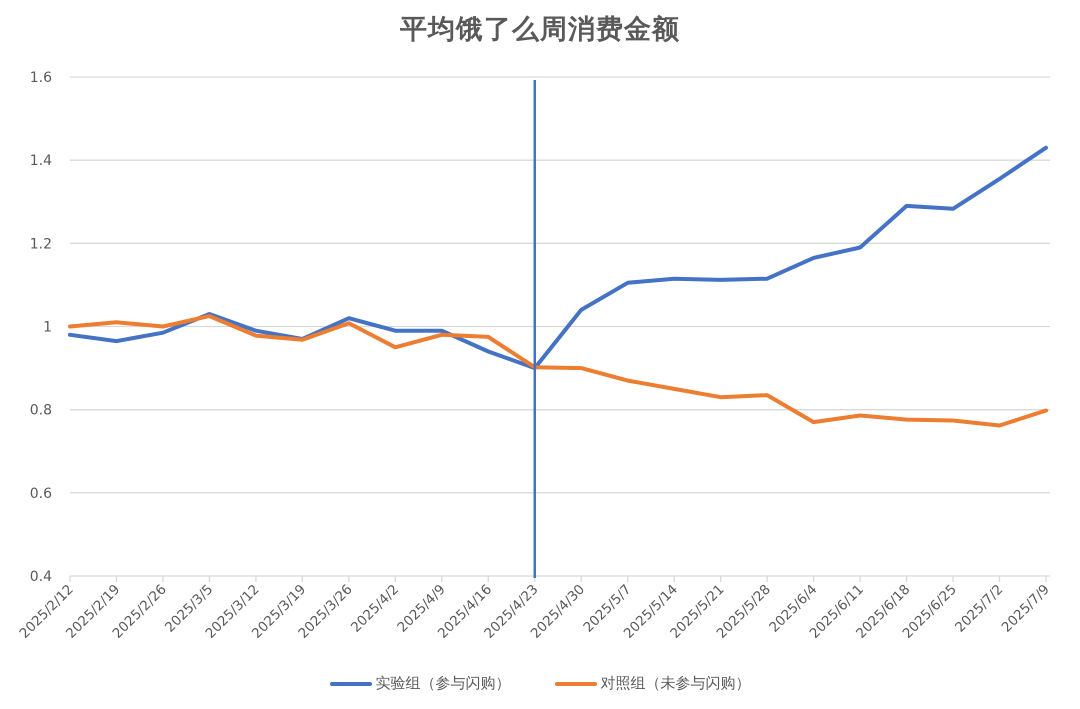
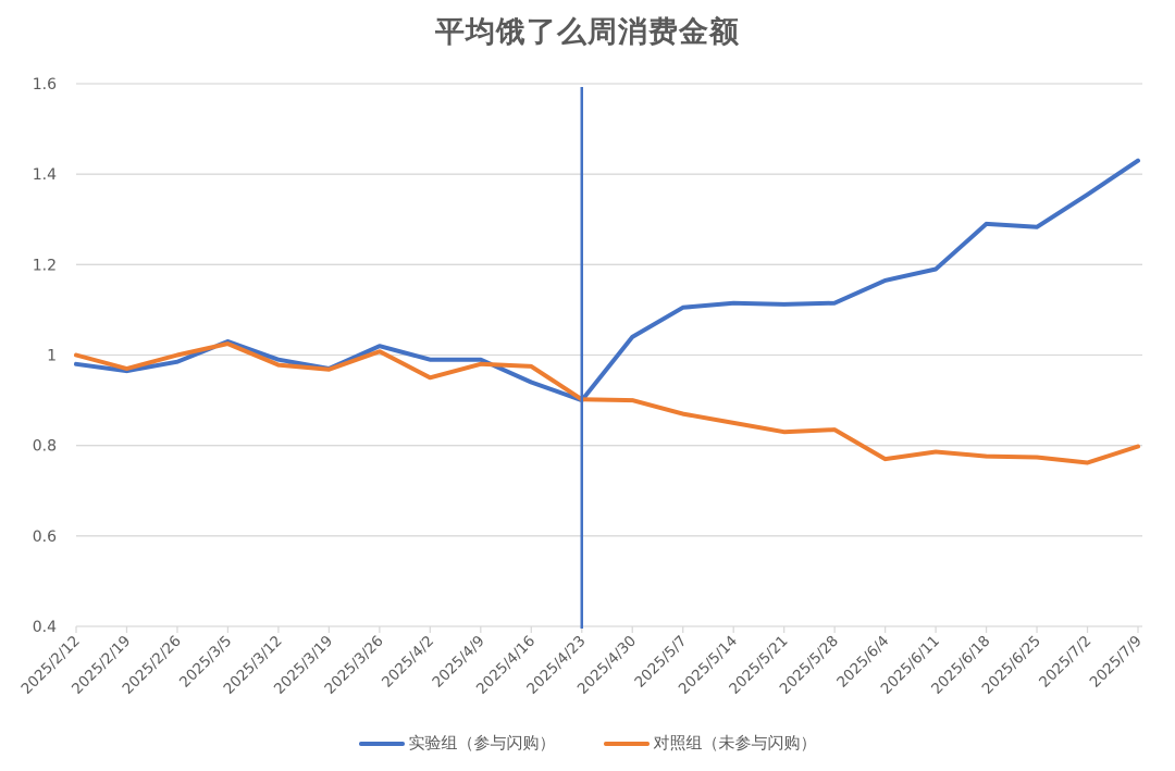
对照组（未参与闪购）/2025/2/19: 1.01 -> 0.97
